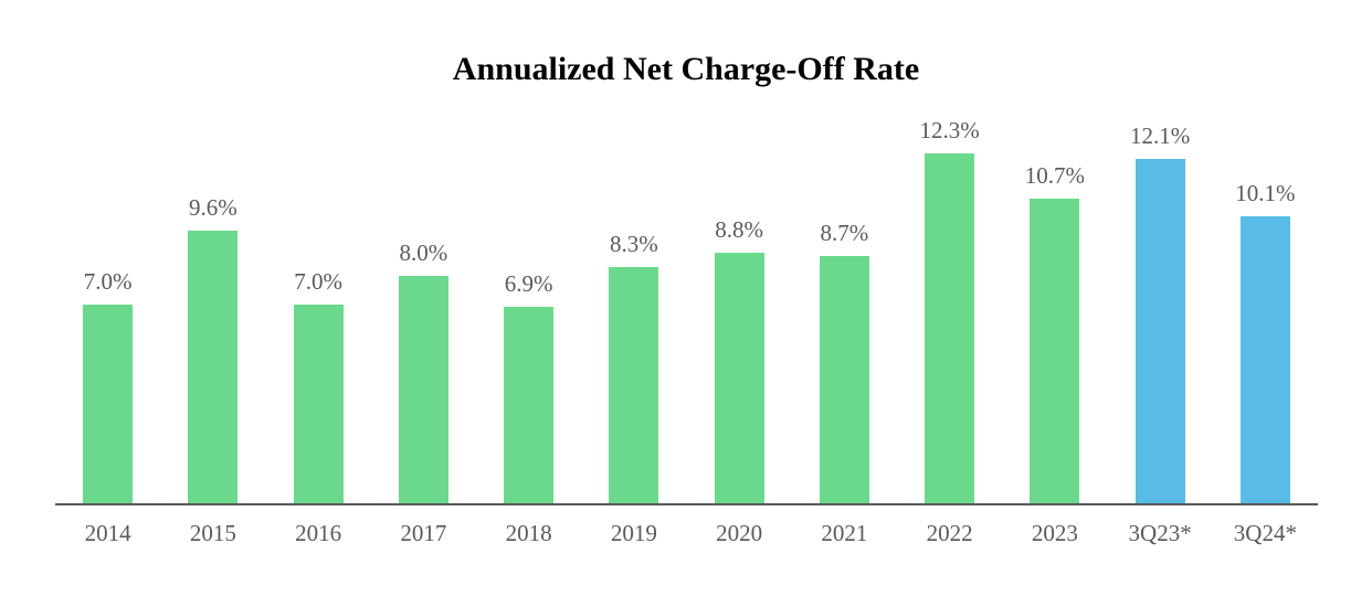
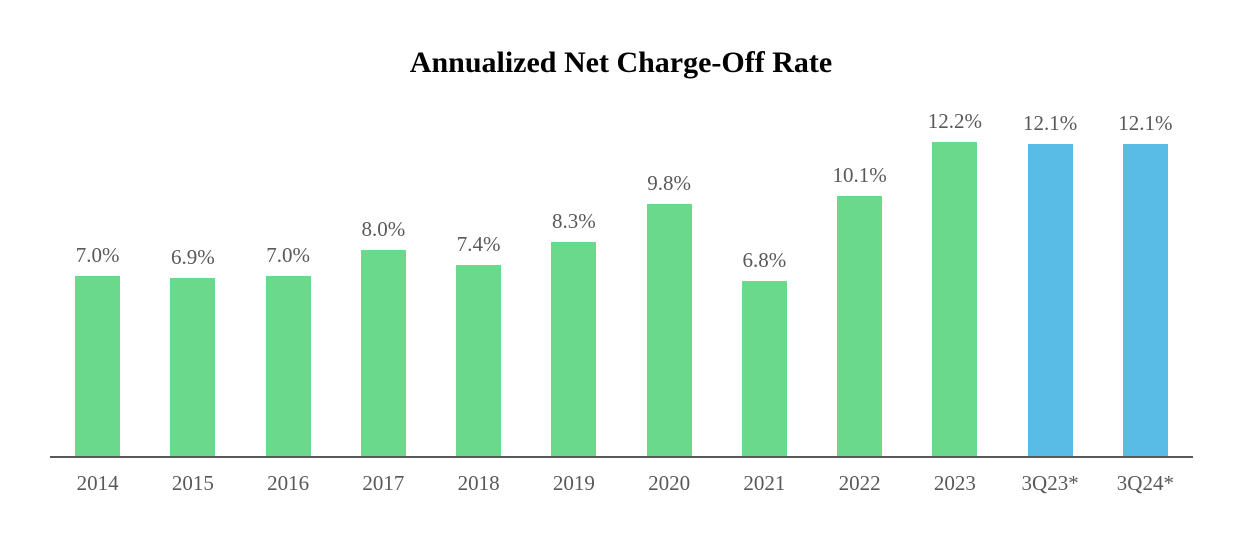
2015: 9.6% -> 6.9%
2018: 6.9% -> 7.4%
2020: 8.8% -> 9.8%
2021: 8.7% -> 6.8%
2022: 12.3% -> 10.1%
2023: 10.7% -> 12.2%
3Q24*: 10.1% -> 12.1%
